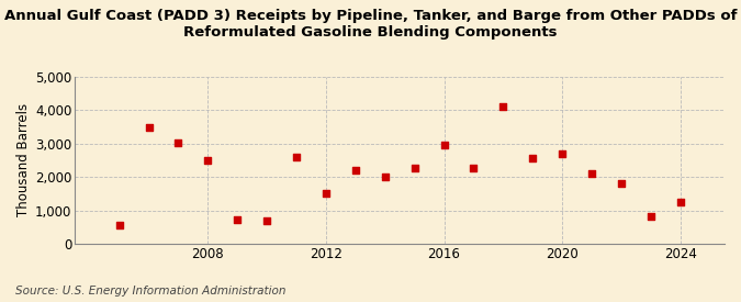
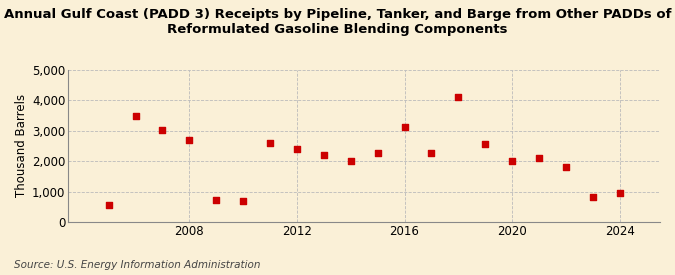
2008: 2,500 -> 2,700
2012: 1,500 -> 2,400
2016: 2,950 -> 3,130
2020: 2,700 -> 1,990
2024: 1,250 -> 960
